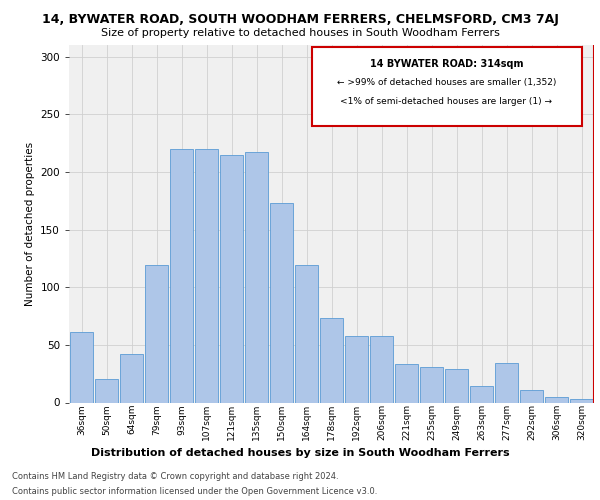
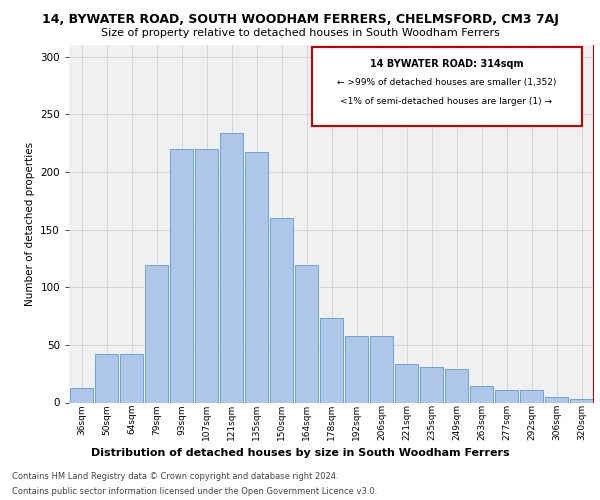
36sqm: 61 -> 13
50sqm: 20 -> 42
121sqm: 215 -> 234
150sqm: 173 -> 160
277sqm: 34 -> 11
